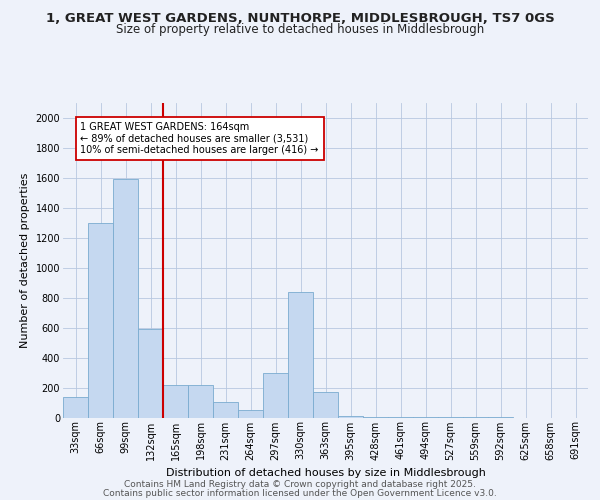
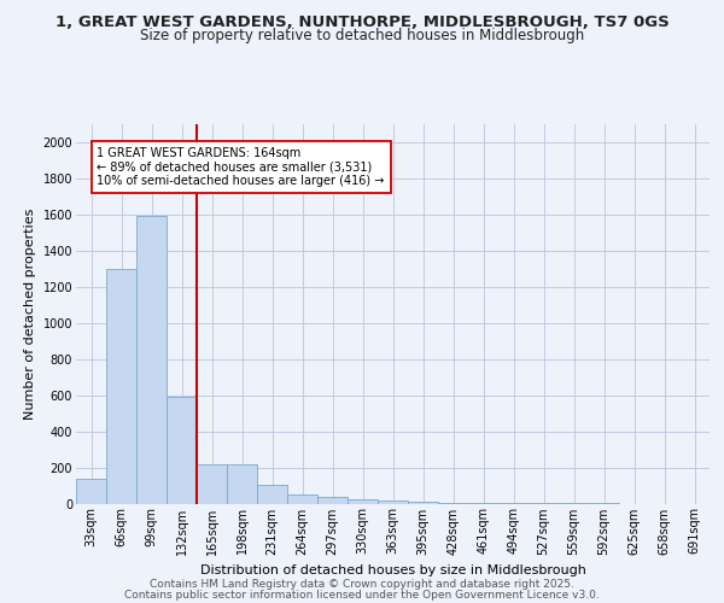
297sqm: 300 -> 40
330sqm: 840 -> 20
363sqm: 170 -> 20
